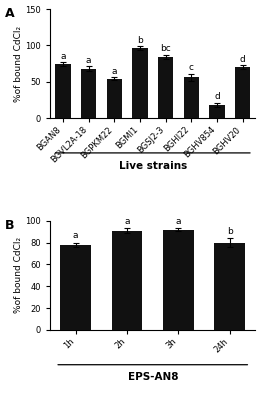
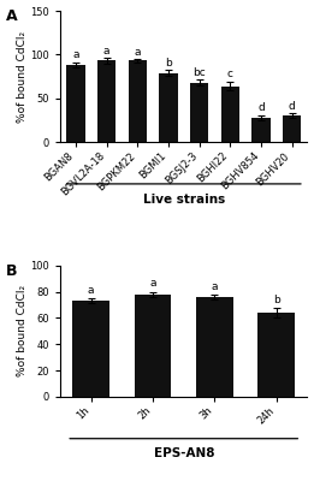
BGAN8: 74 -> 88
BGVL2A-18: 68 -> 93
BGPKM22: 54 -> 93
BGMI1: 96 -> 79
BGSJ2-3: 84 -> 68
BGHI22: 56 -> 64
BGHV854: 18 -> 28
BGHV20: 70 -> 30
1h: 78 -> 73
2h: 91 -> 78
3h: 92 -> 76
24h: 80 -> 64
